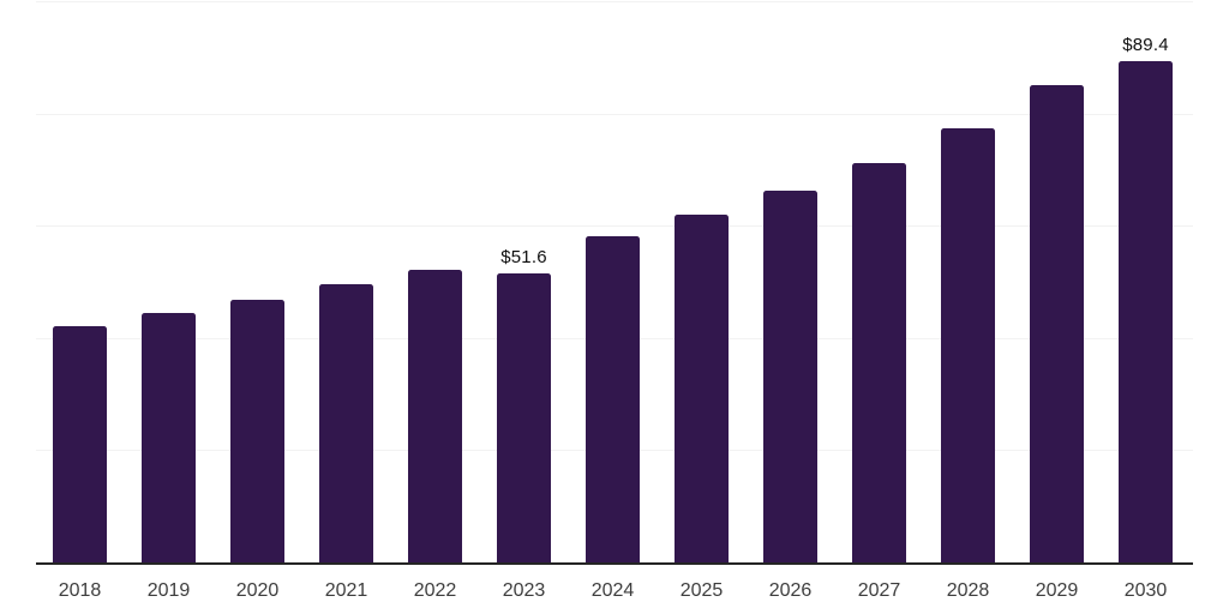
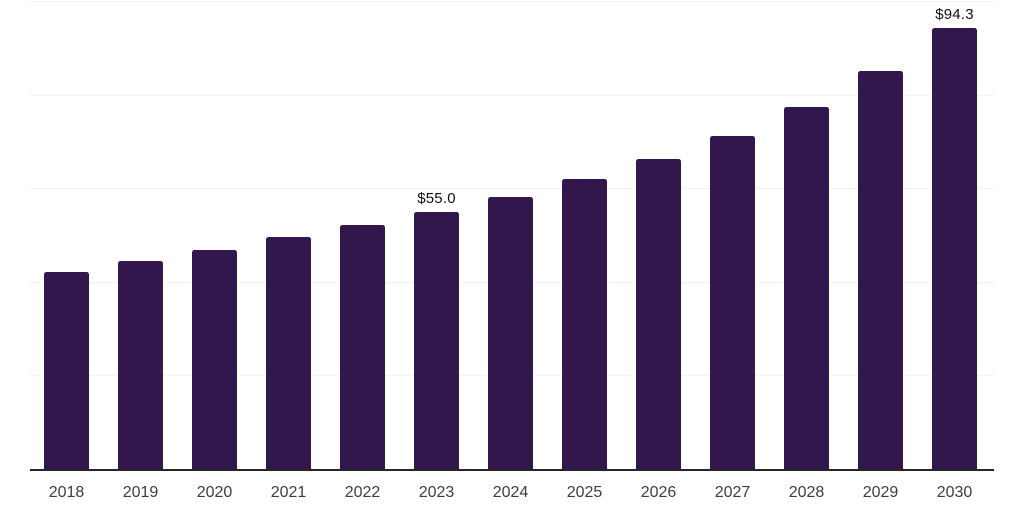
2023: $51.6 -> $55.0
2030: $89.4 -> $94.3
